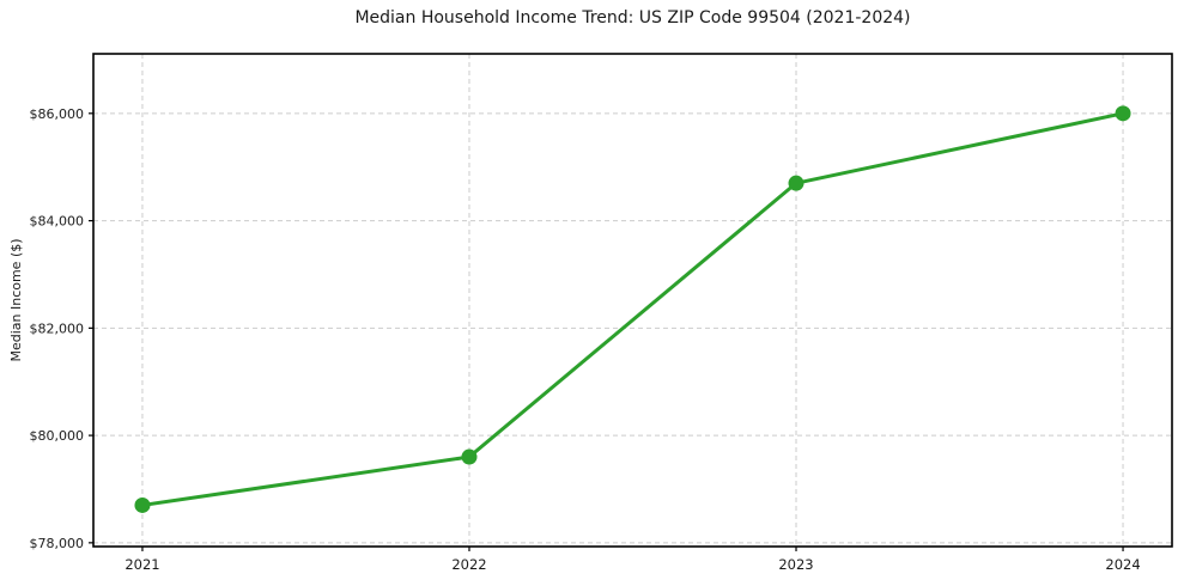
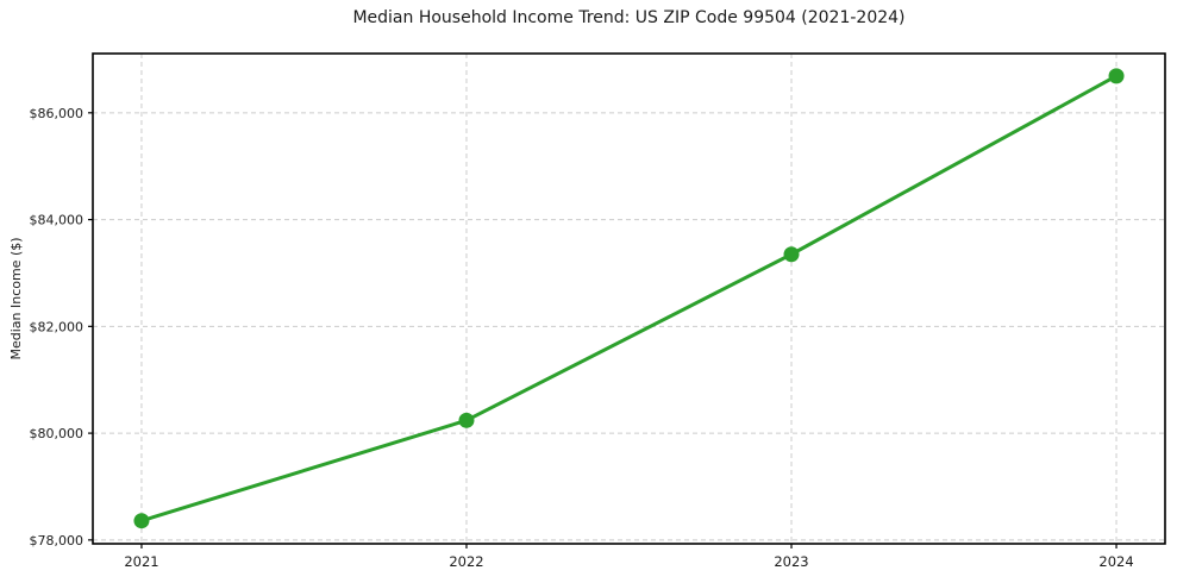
2021: $78700 -> $78400
2022: $79600 -> $80200
2023: $84700 -> $83400
2024: $86000 -> $86700
